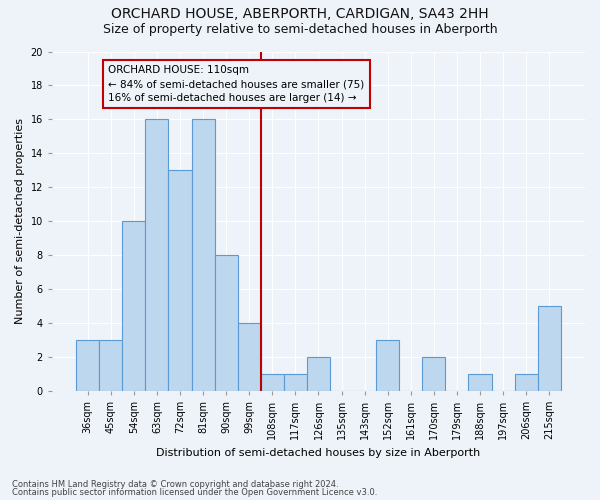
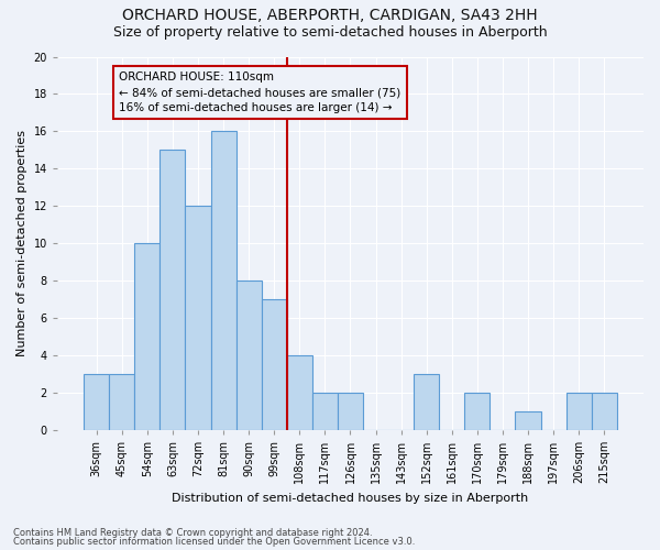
63sqm: 16 -> 15
72sqm: 13 -> 12
99sqm: 4 -> 7
108sqm: 1 -> 4
117sqm: 1 -> 2
206sqm: 1 -> 2
215sqm: 5 -> 2
